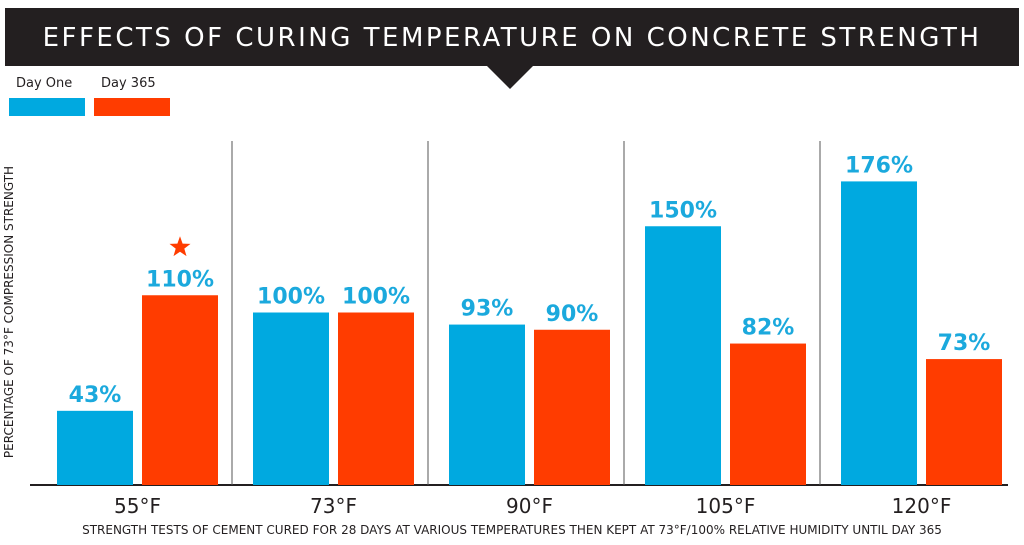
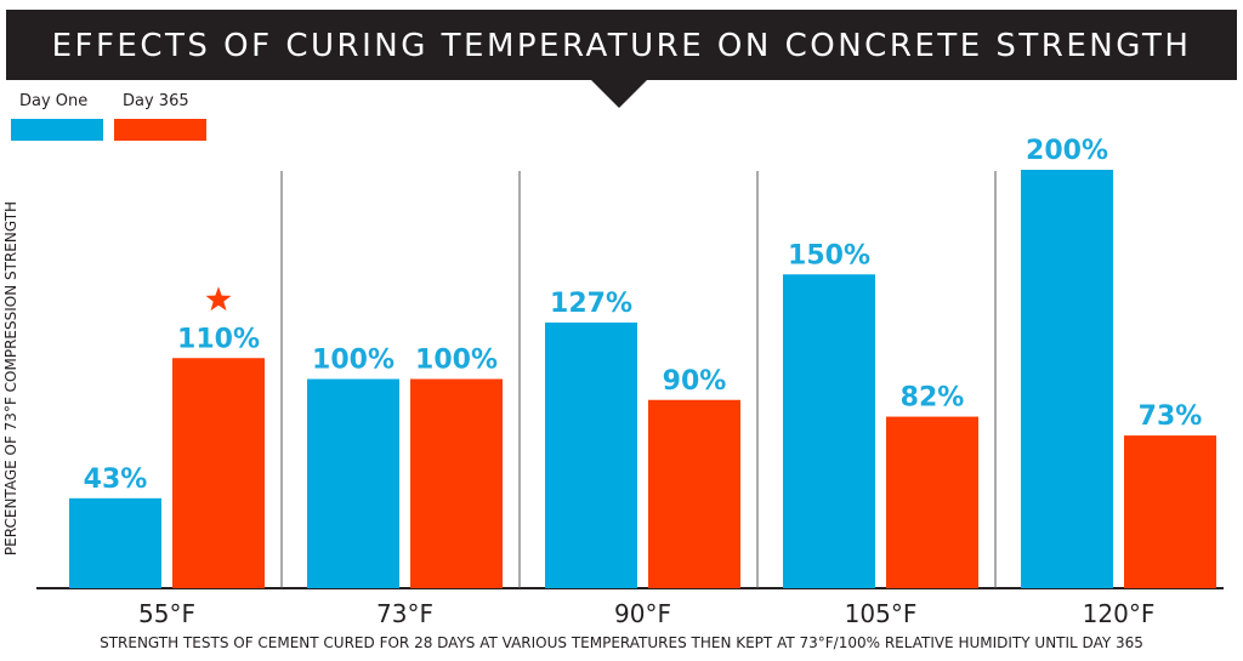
Day One/90°F: 93% -> 127%
Day One/120°F: 176% -> 200%
